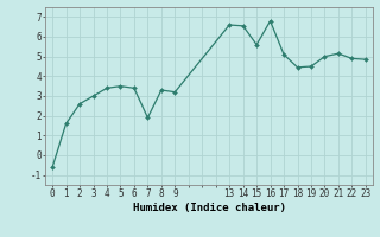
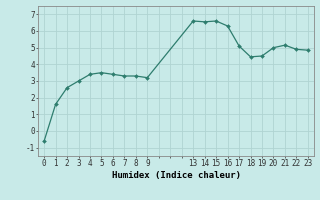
7: 1.9 -> 3.3
15: 5.6 -> 6.6
16: 6.8 -> 6.3
